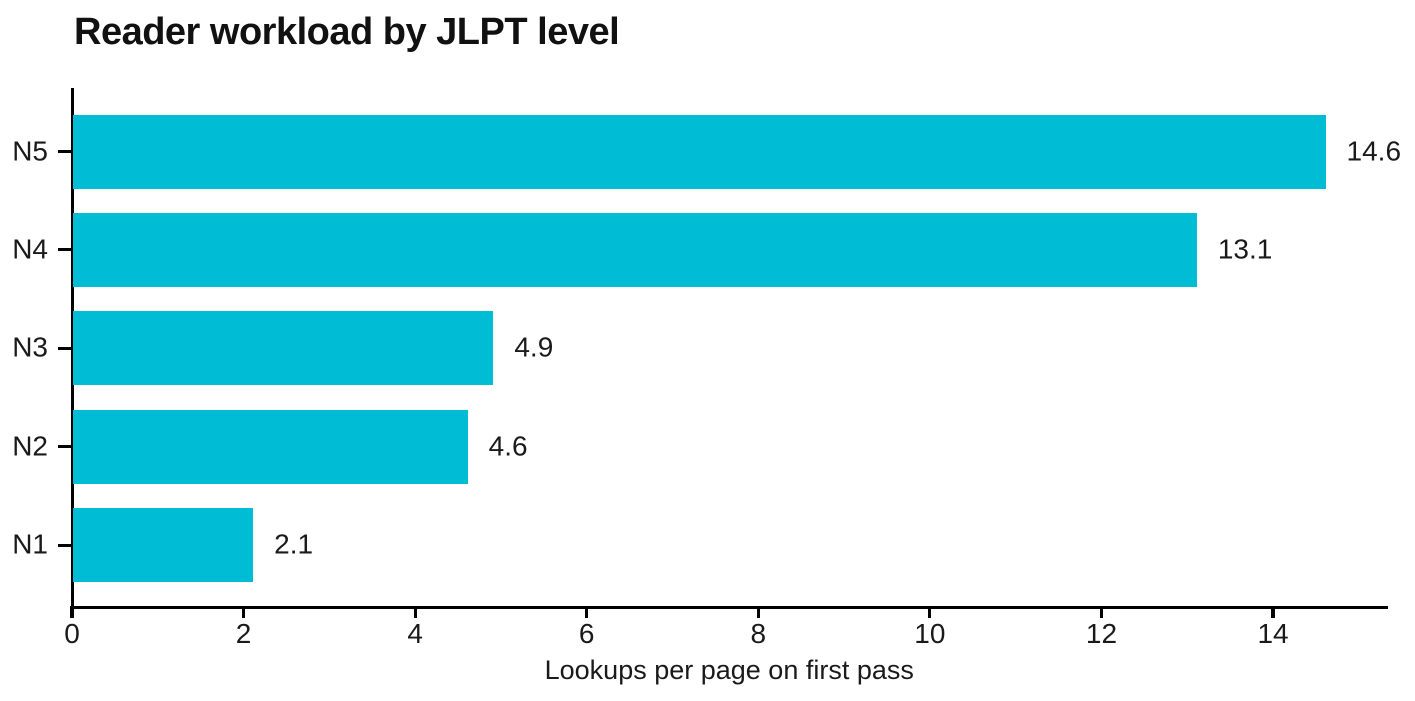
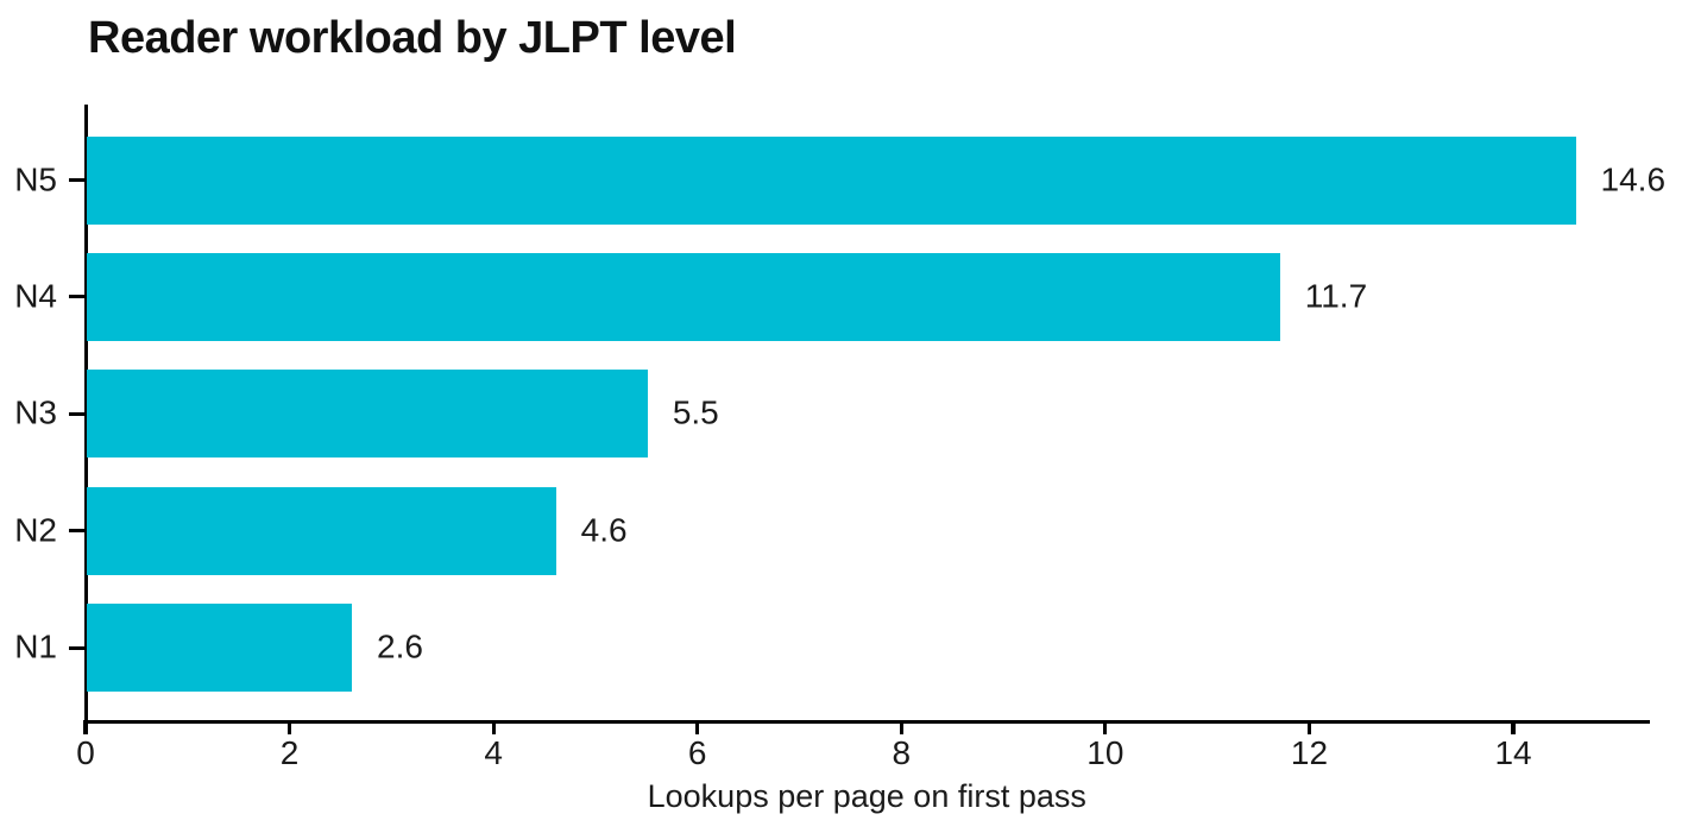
N4: 13.1 -> 11.7
N3: 4.9 -> 5.5
N1: 2.1 -> 2.6
